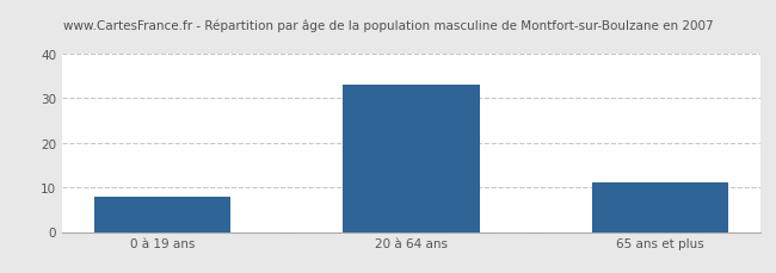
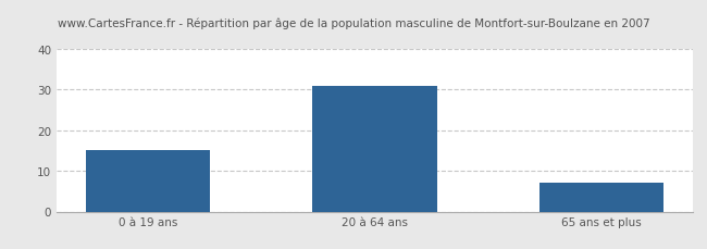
0 à 19 ans: 8 -> 15
20 à 64 ans: 33 -> 31
65 ans et plus: 11 -> 7
